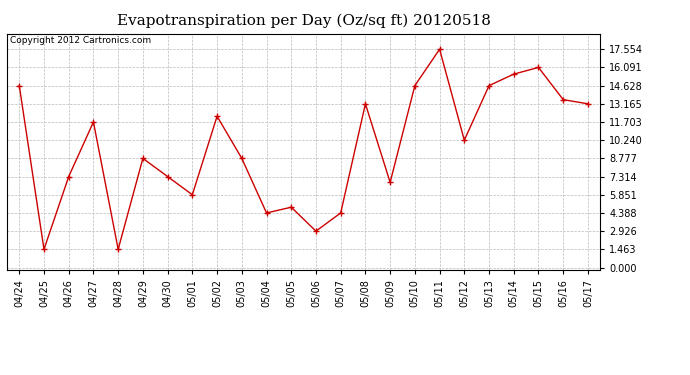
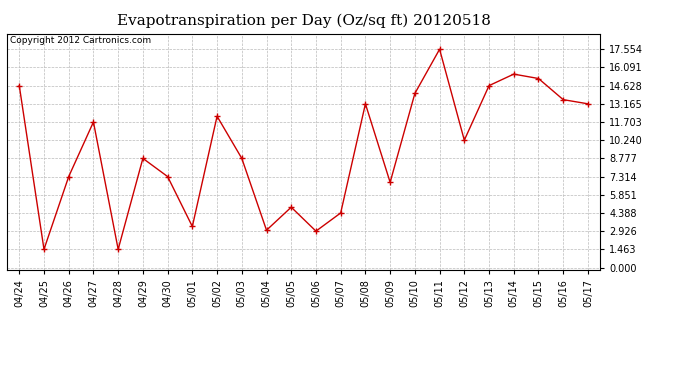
05/01: 5.9 -> 3.3
05/04: 4.4 -> 3.0
05/10: 14.6 -> 14.0
05/15: 16.1 -> 15.2
